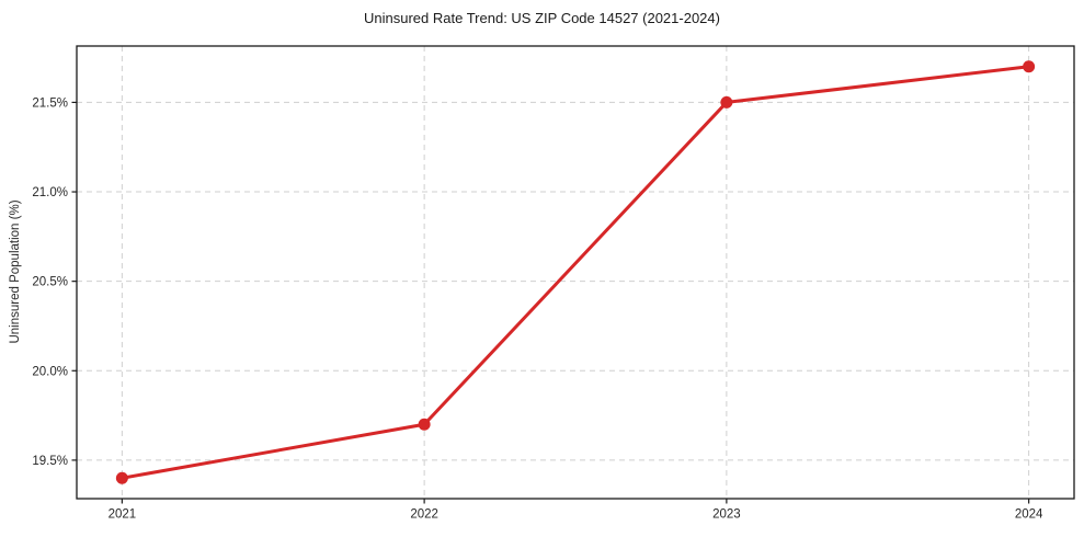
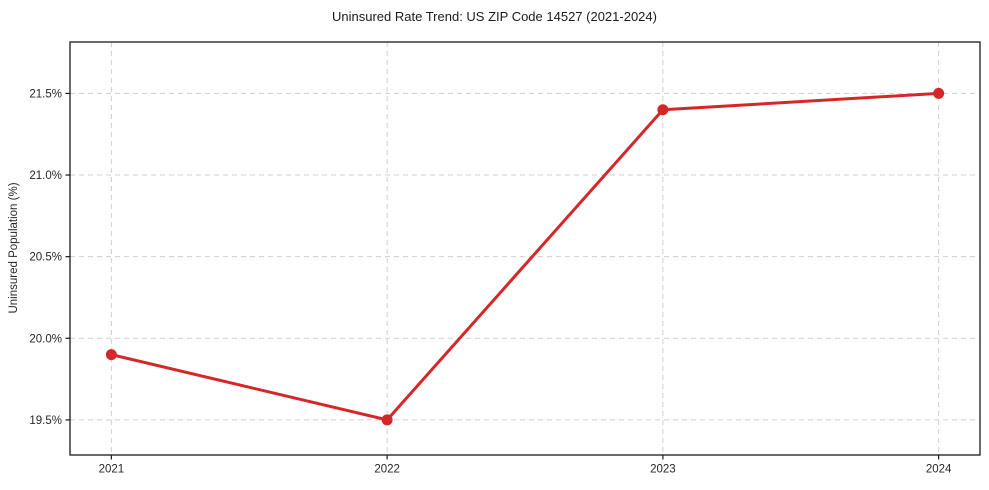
2021: 19.4% -> 19.9%
2022: 19.7% -> 19.5%
2023: 21.5% -> 21.4%
2024: 21.7% -> 21.5%
